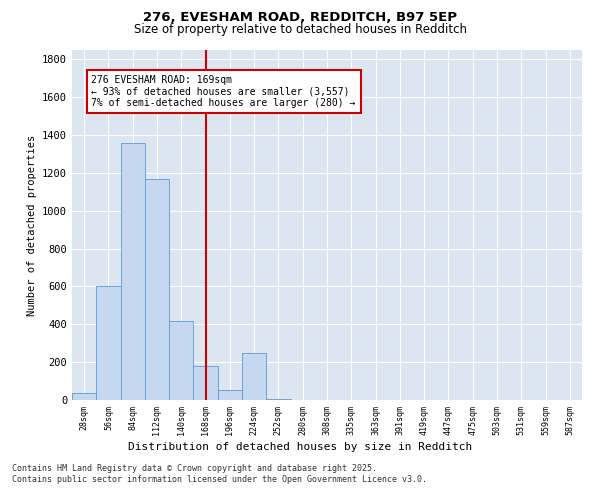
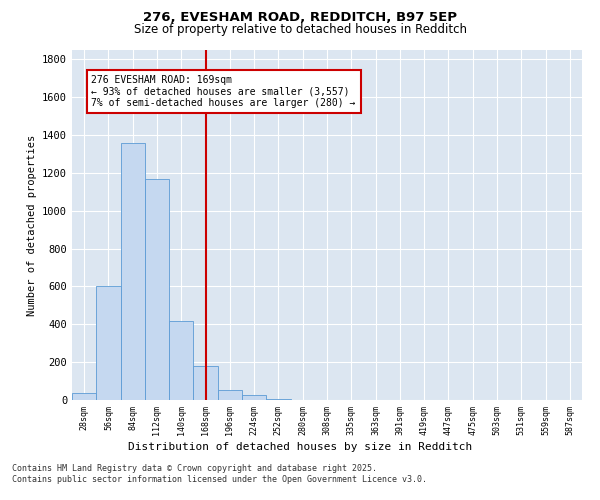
224sqm: 250 -> 20
